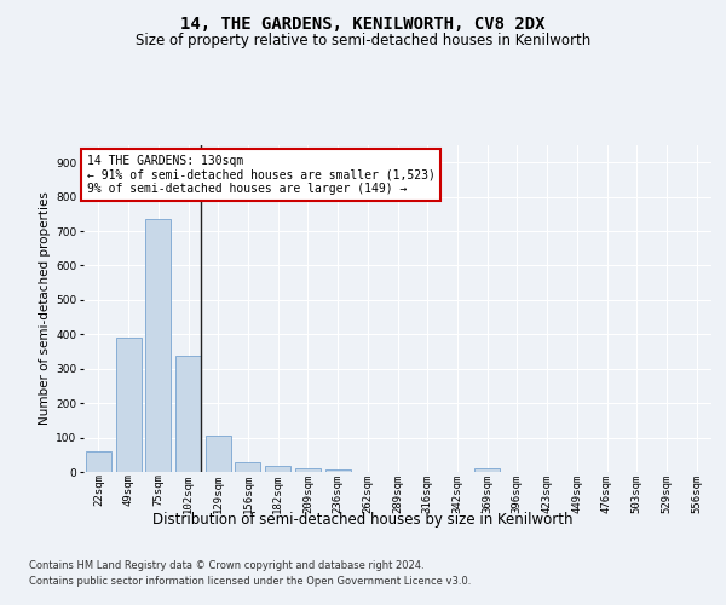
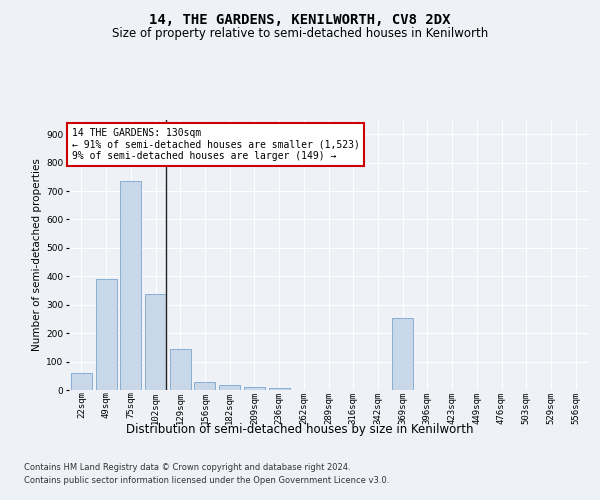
129sqm: 105 -> 145
369sqm: 10 -> 255
